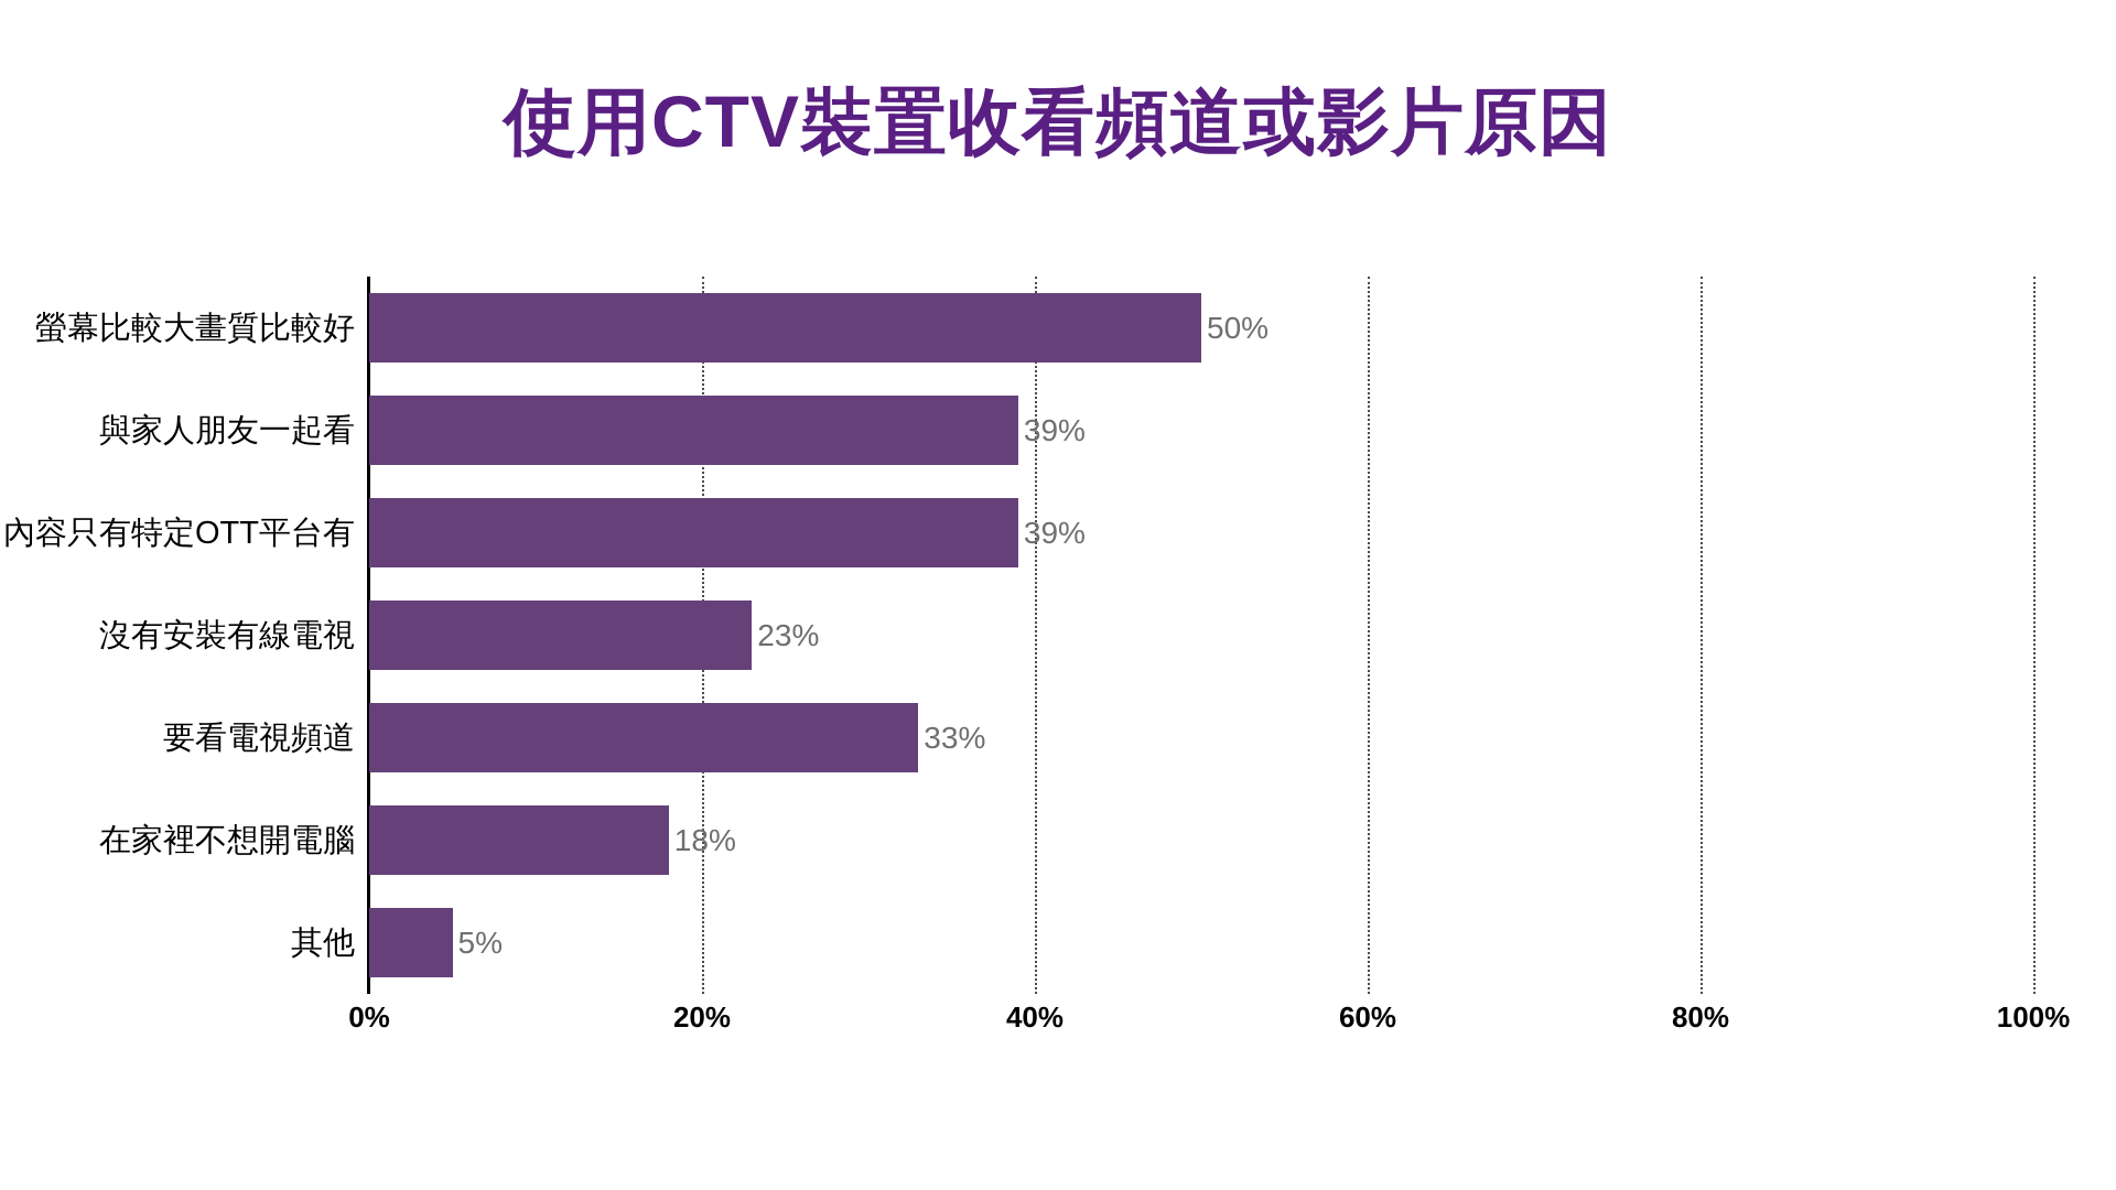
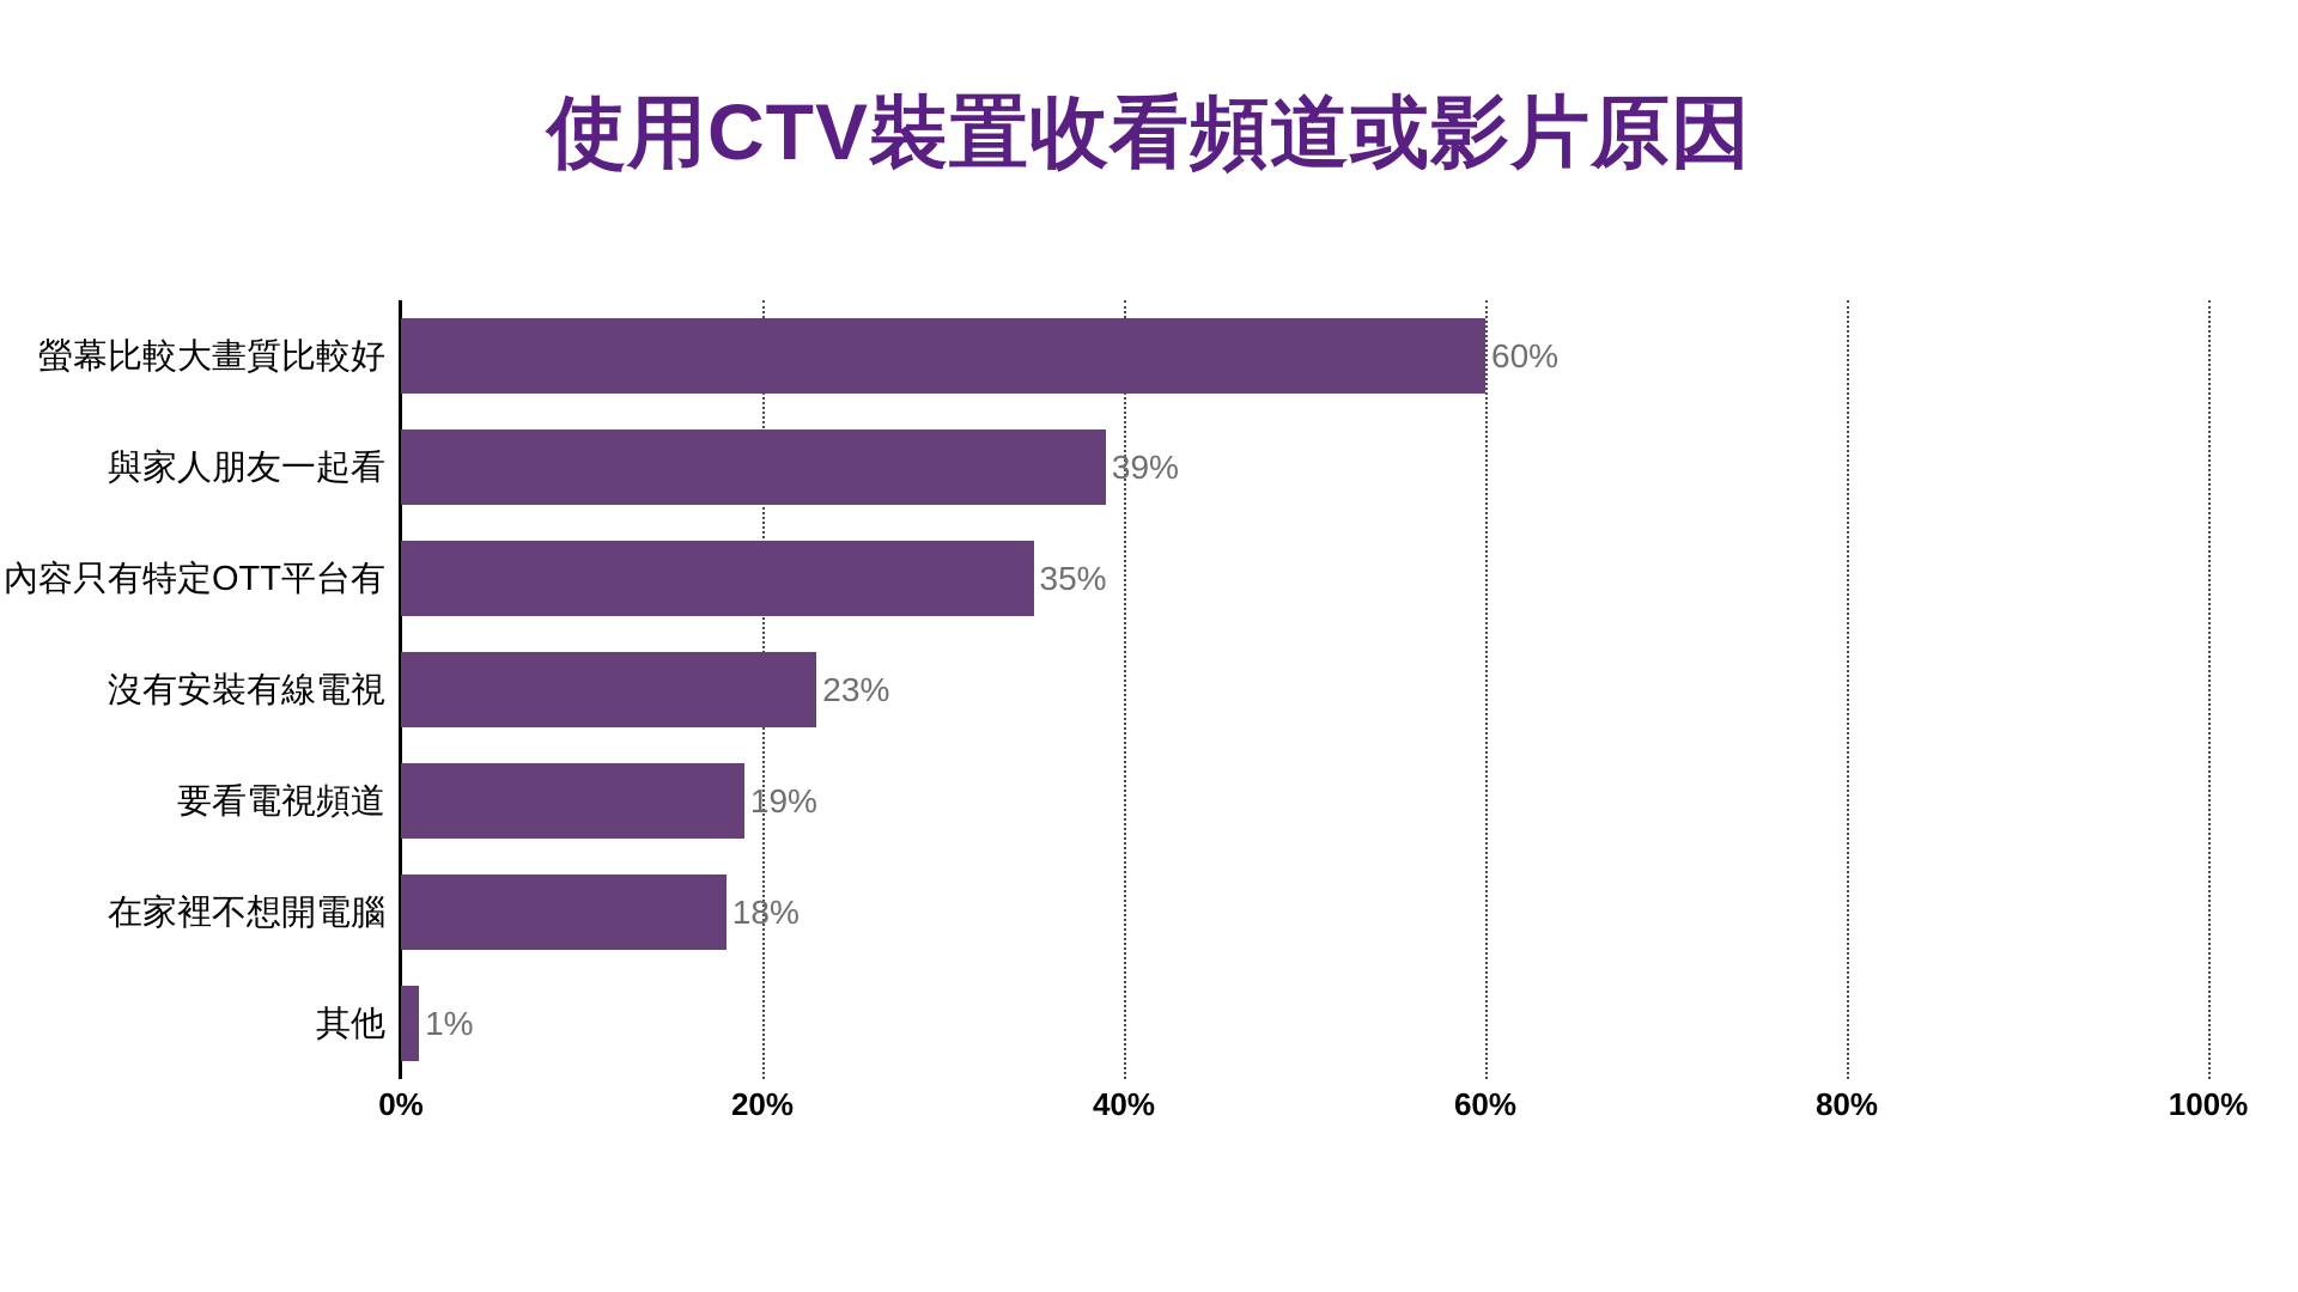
螢幕比較大畫質比較好: 50% -> 60%
內容只有特定OTT平台有: 39% -> 35%
要看電視頻道: 33% -> 19%
其他: 5% -> 1%
